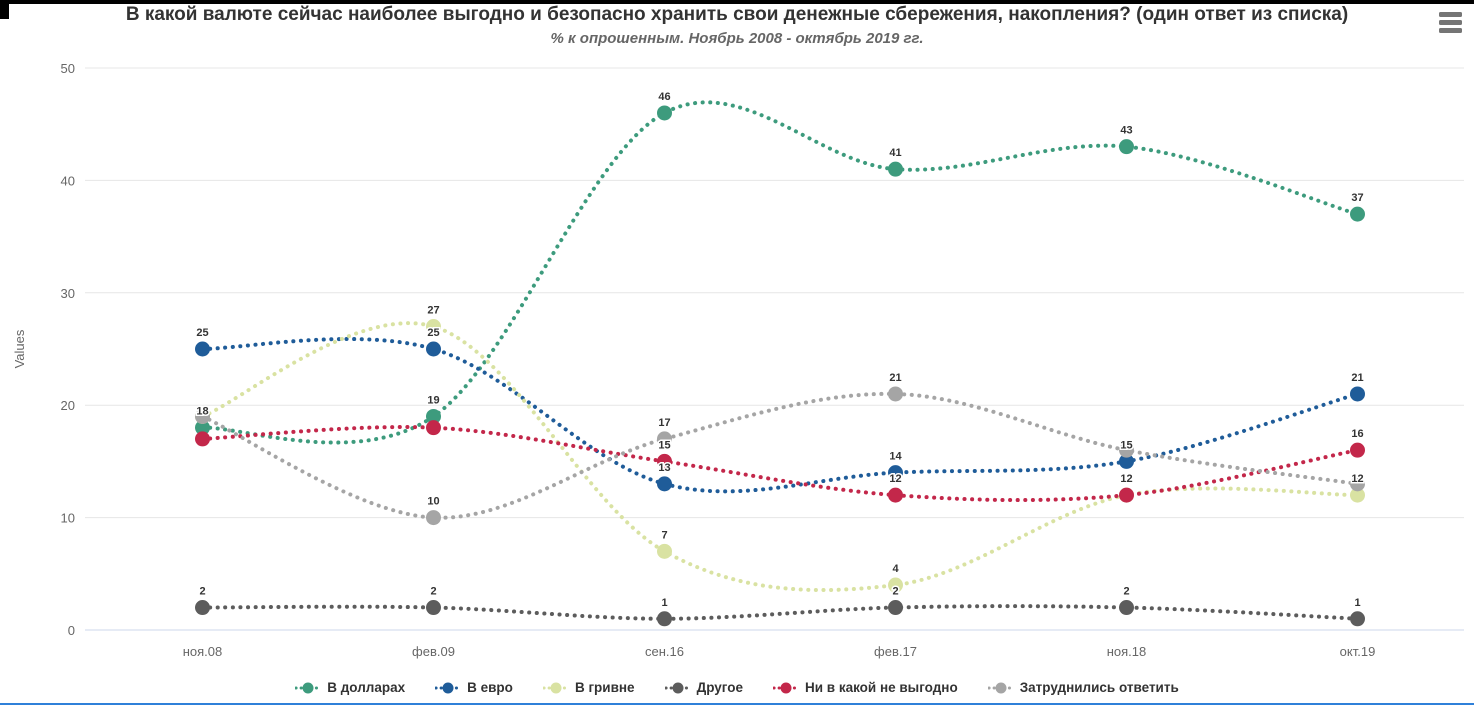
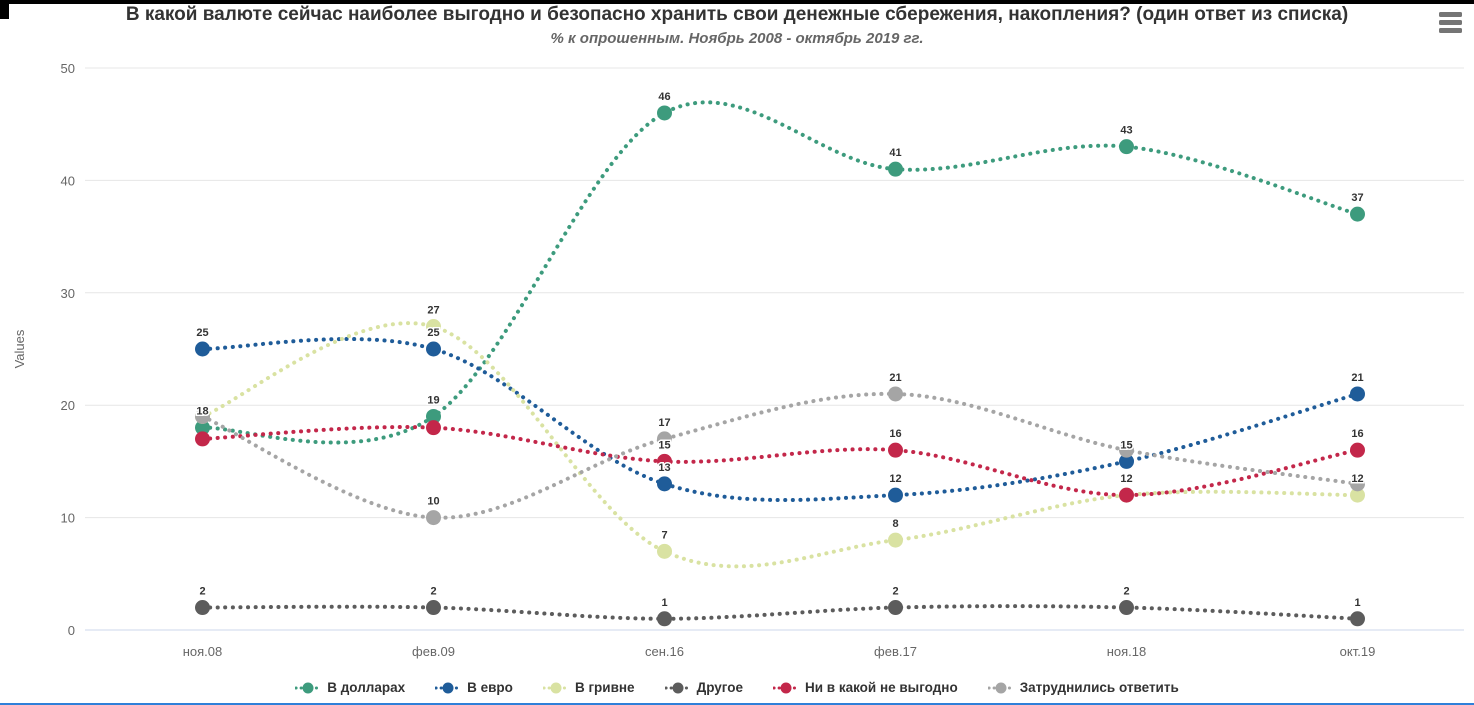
В евро/фев.17: 14 -> 12
В гривне/фев.17: 4 -> 8
Ни в какой не выгодно/фев.17: 12 -> 16
